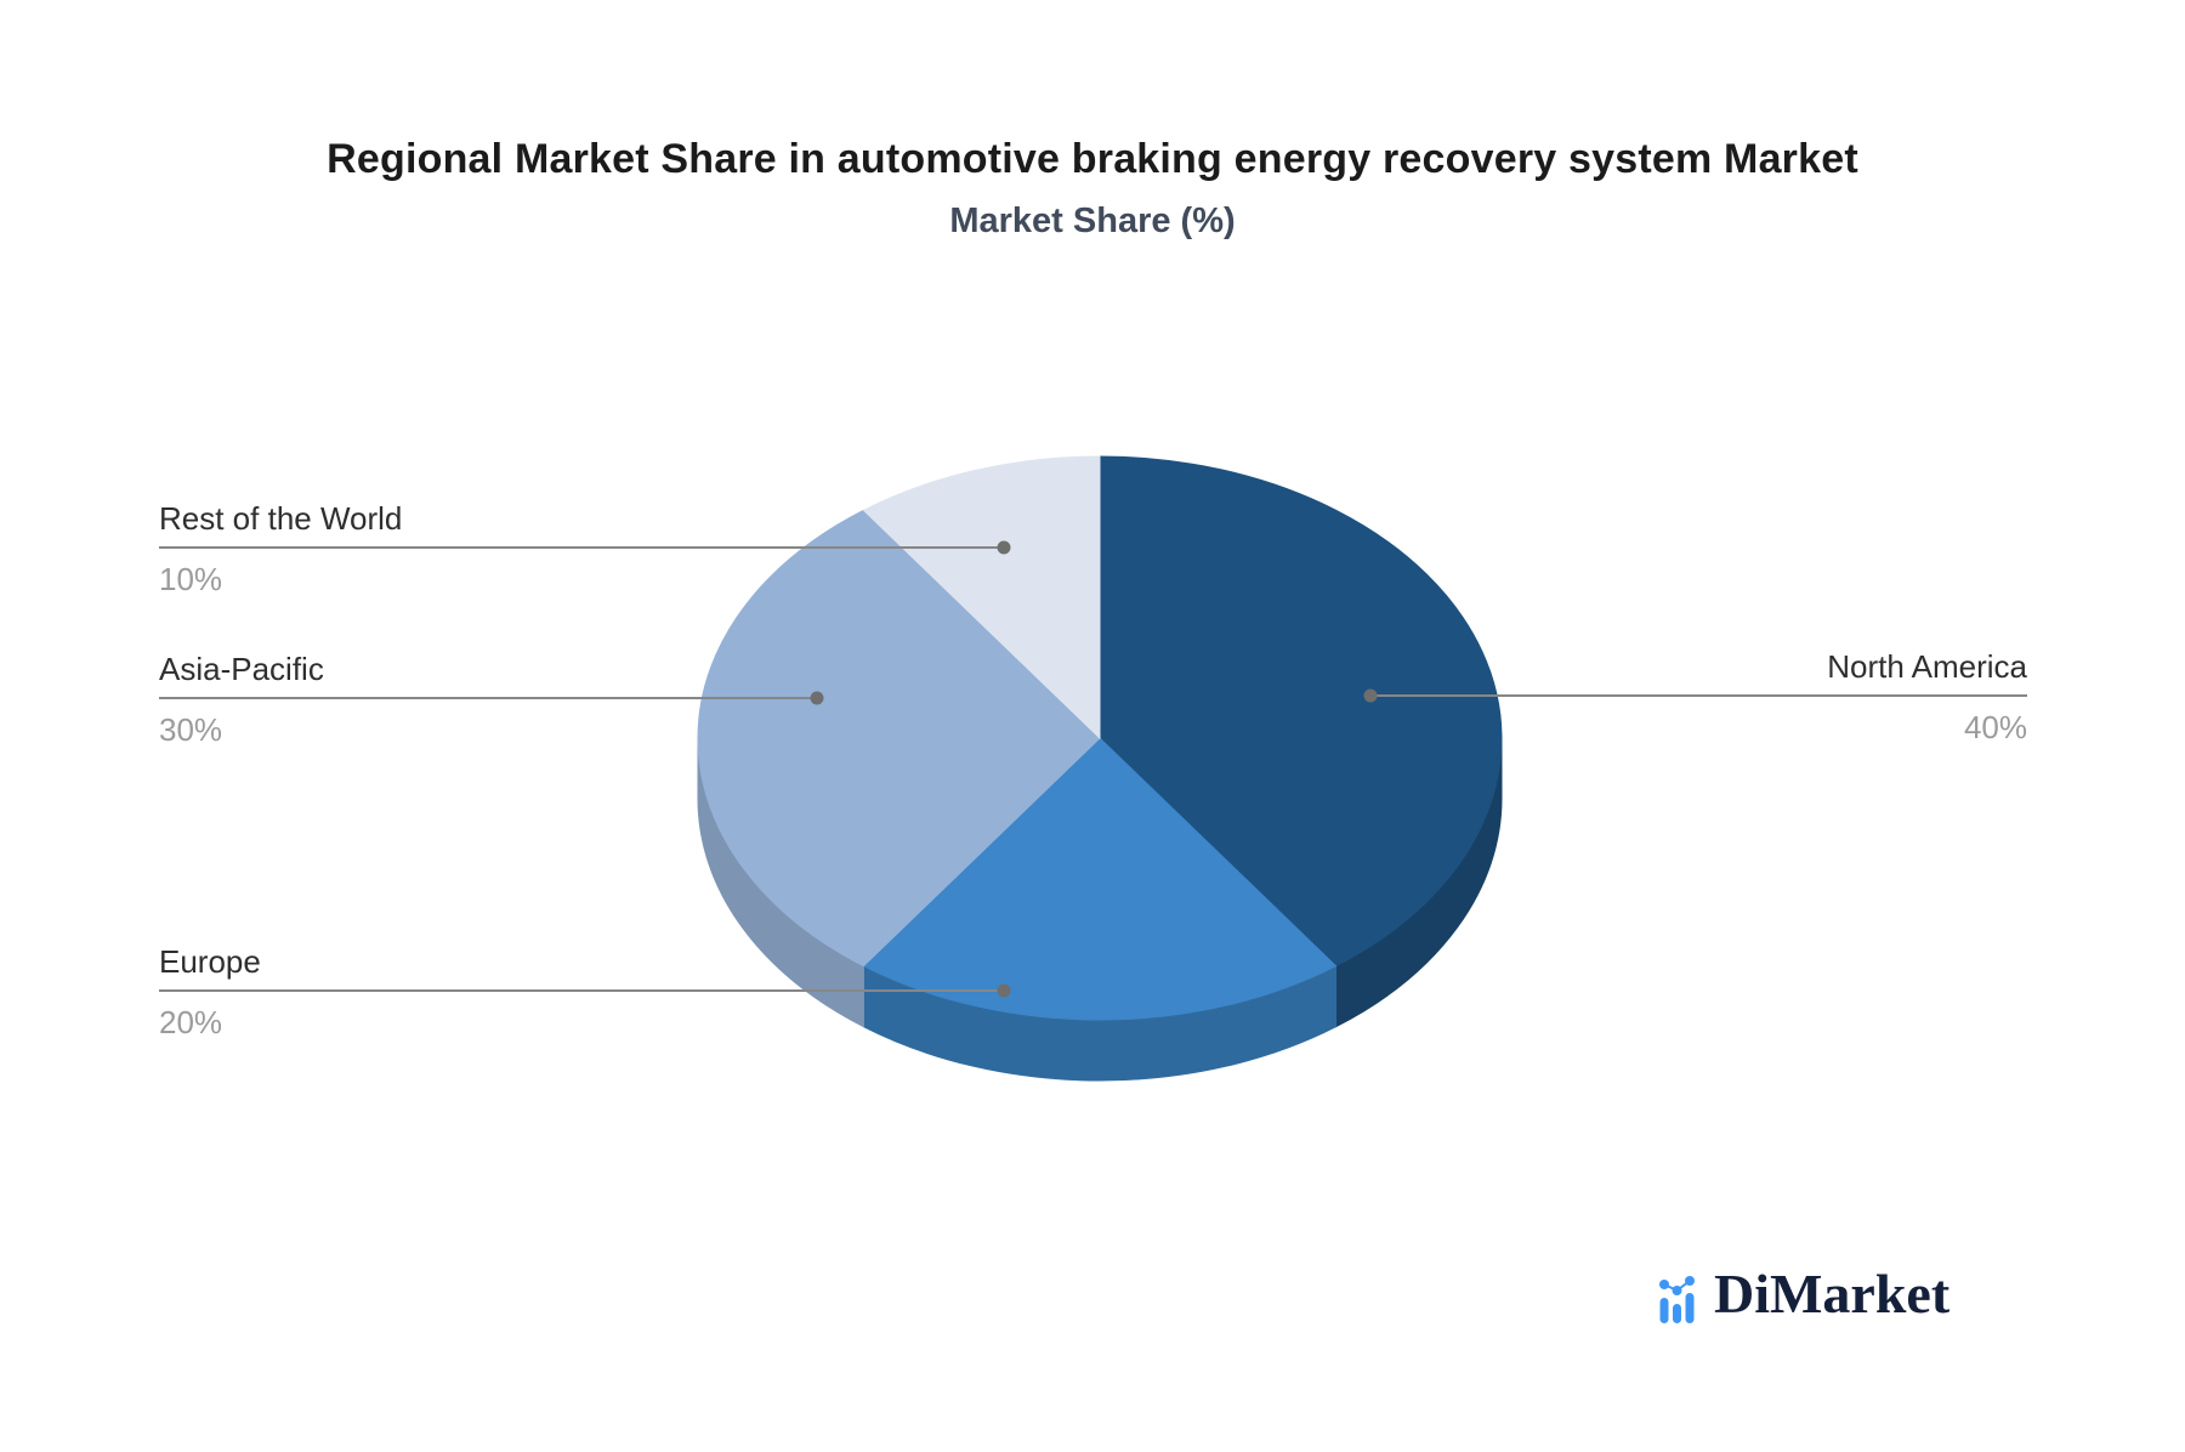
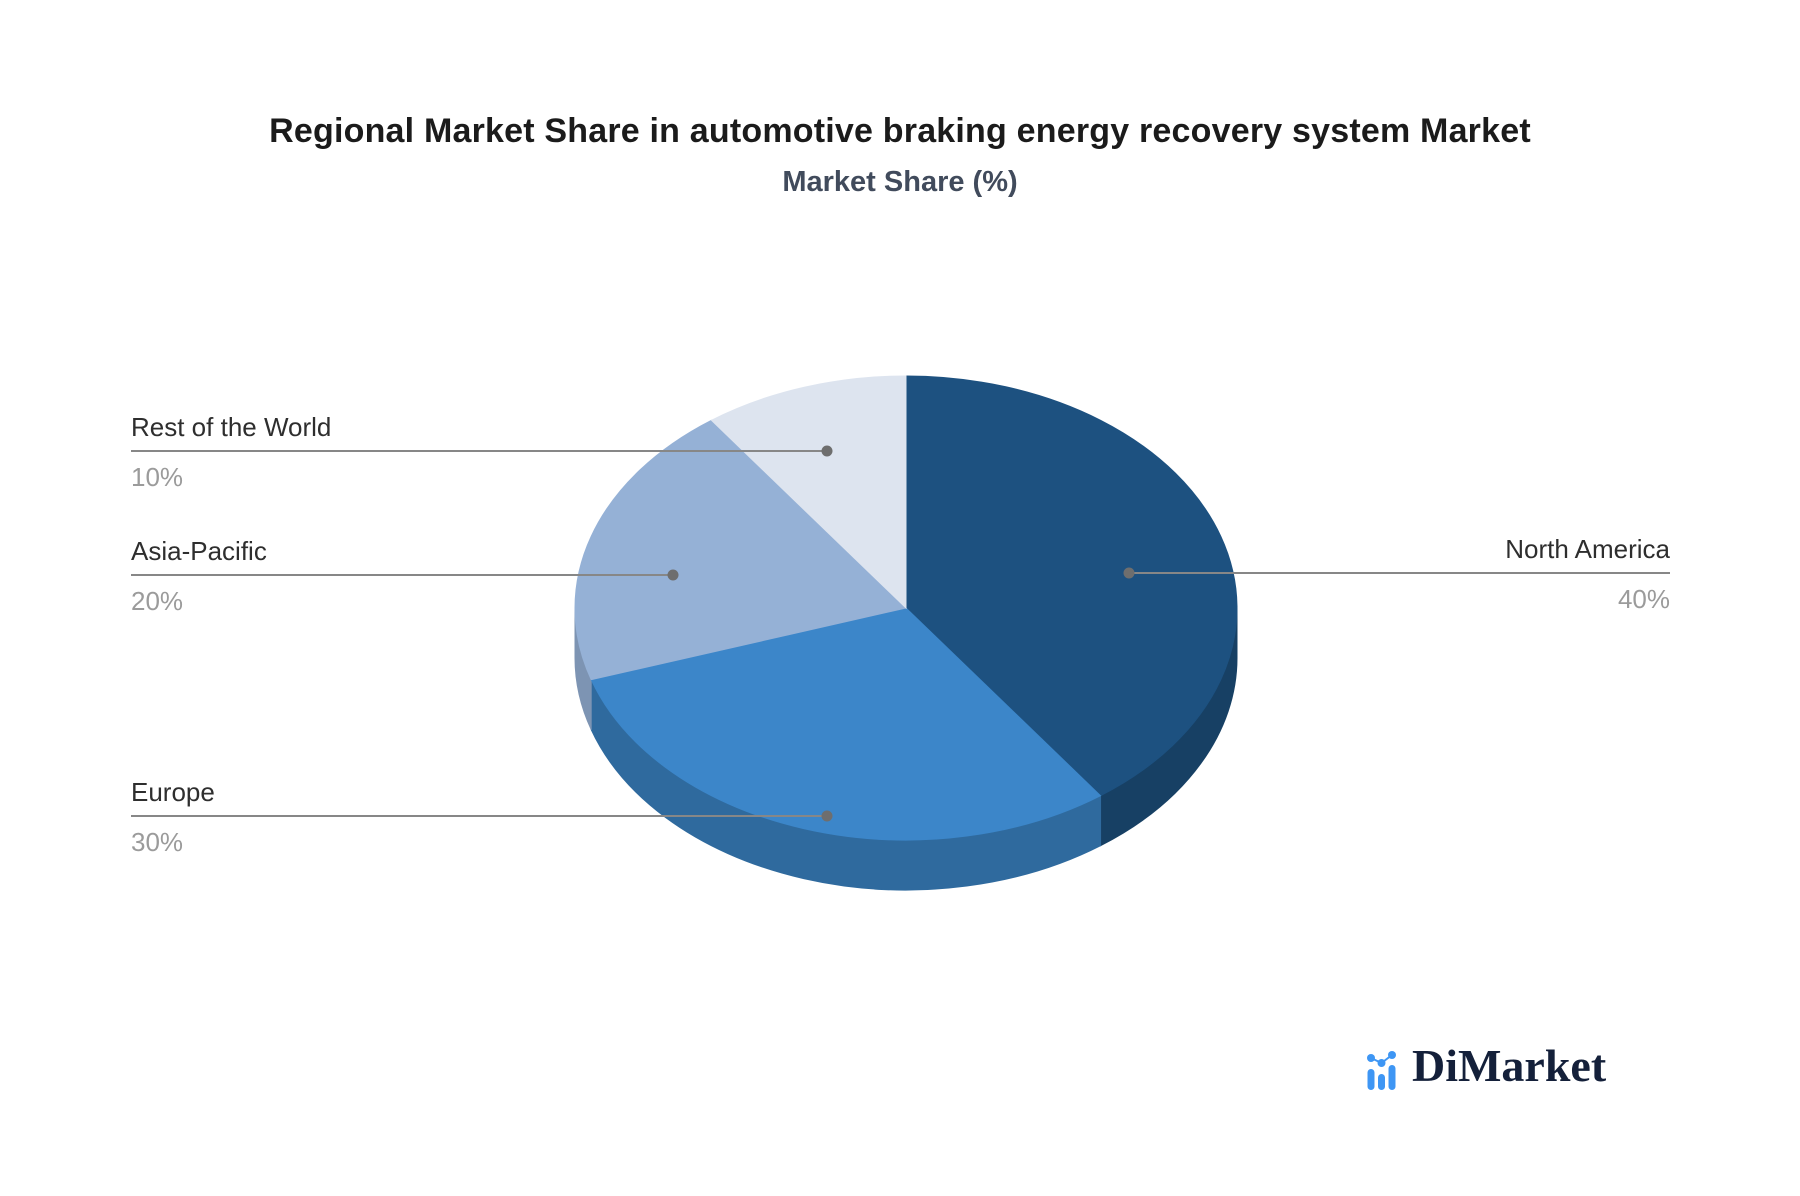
Europe: 20% -> 30%
Asia-Pacific: 30% -> 20%
